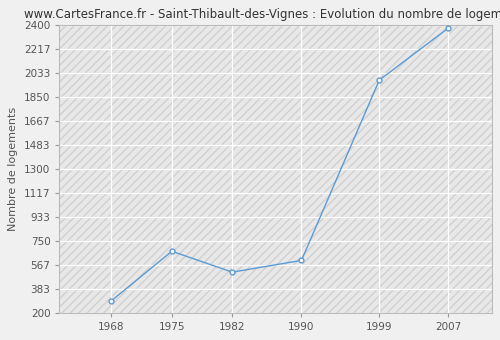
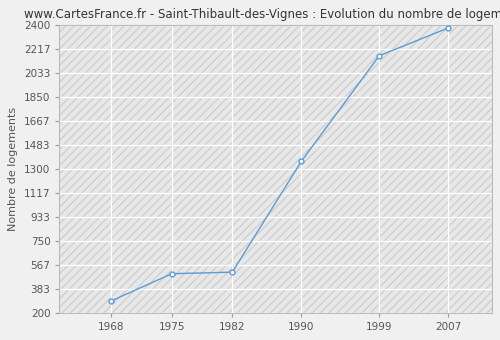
1975: 670 -> 500
1990: 600 -> 1360
1999: 1980 -> 2170
